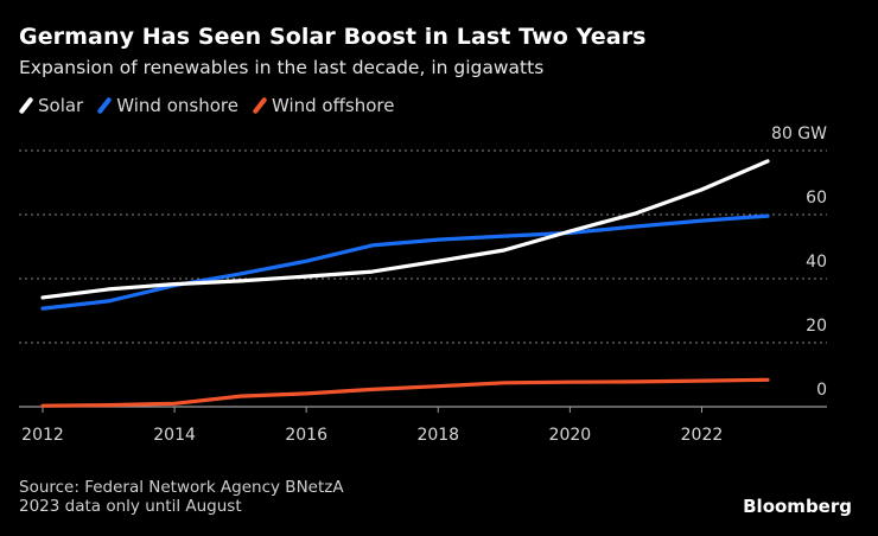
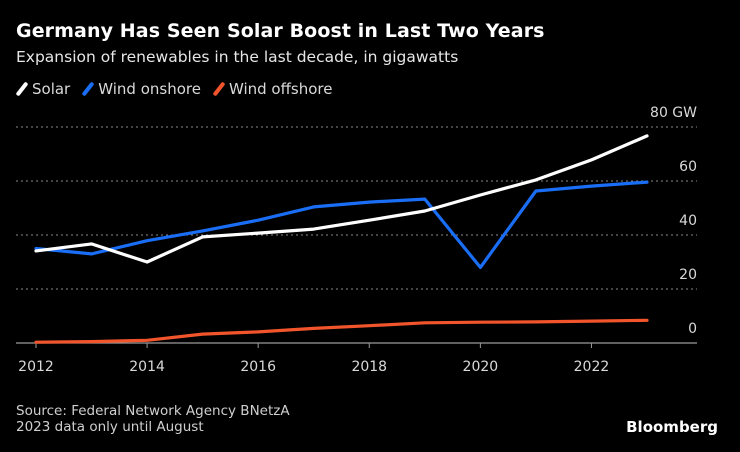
Wind onshore/2012: 31 -> 35
Solar/2014: 38 -> 30
Wind onshore/2020: 54 -> 28
